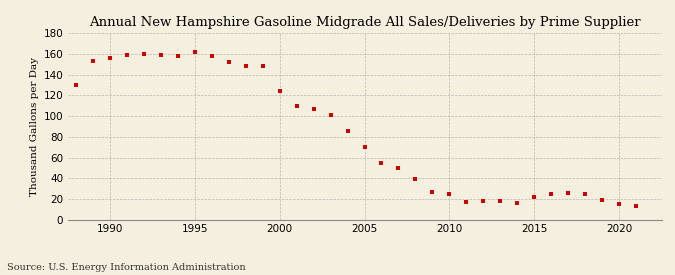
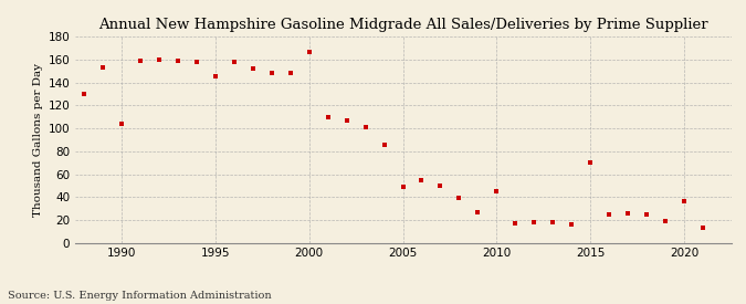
1990: 156 -> 104
1995: 162 -> 145
2000: 124 -> 167
2005: 70 -> 49
2010: 25 -> 45
2015: 22 -> 70
2020: 15 -> 37
